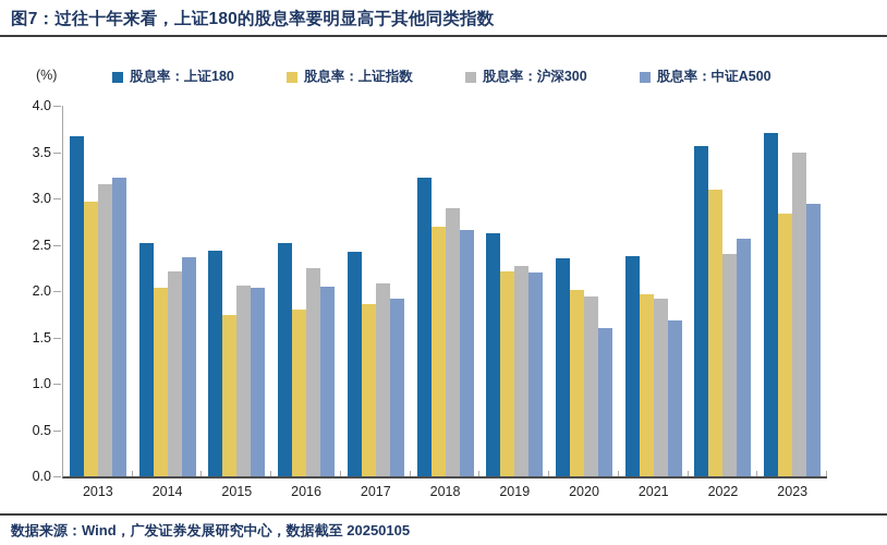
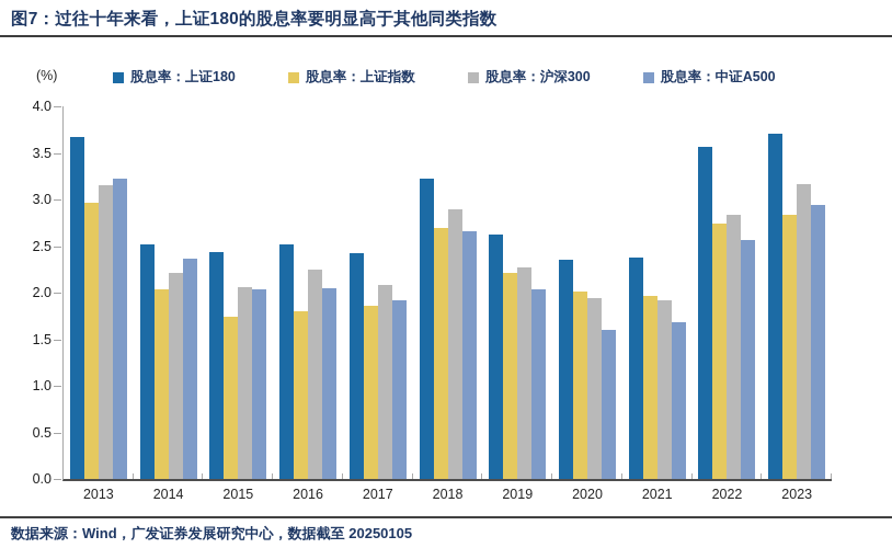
股息率：中证A500/2019: 2.2 -> 2.0
股息率：上证指数/2022: 3.1 -> 2.7
股息率：沪深300/2022: 2.4 -> 2.8
股息率：沪深300/2023: 3.5 -> 3.2
